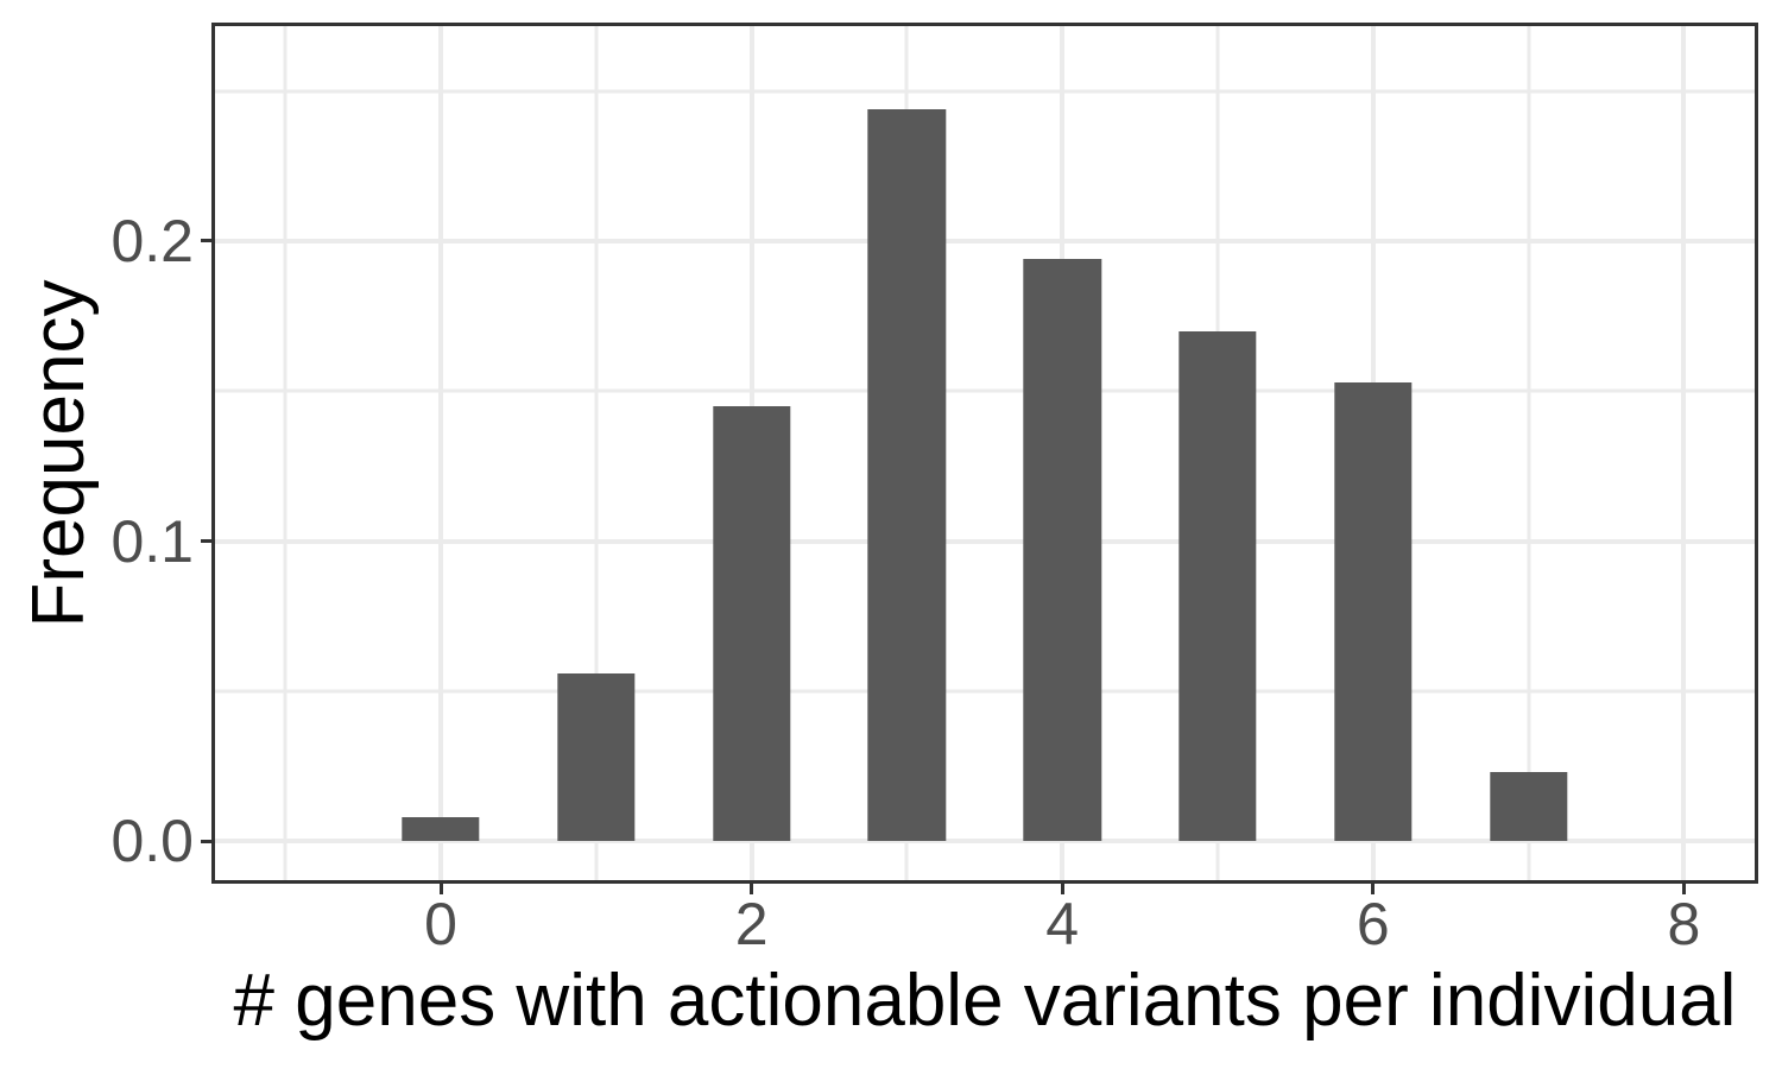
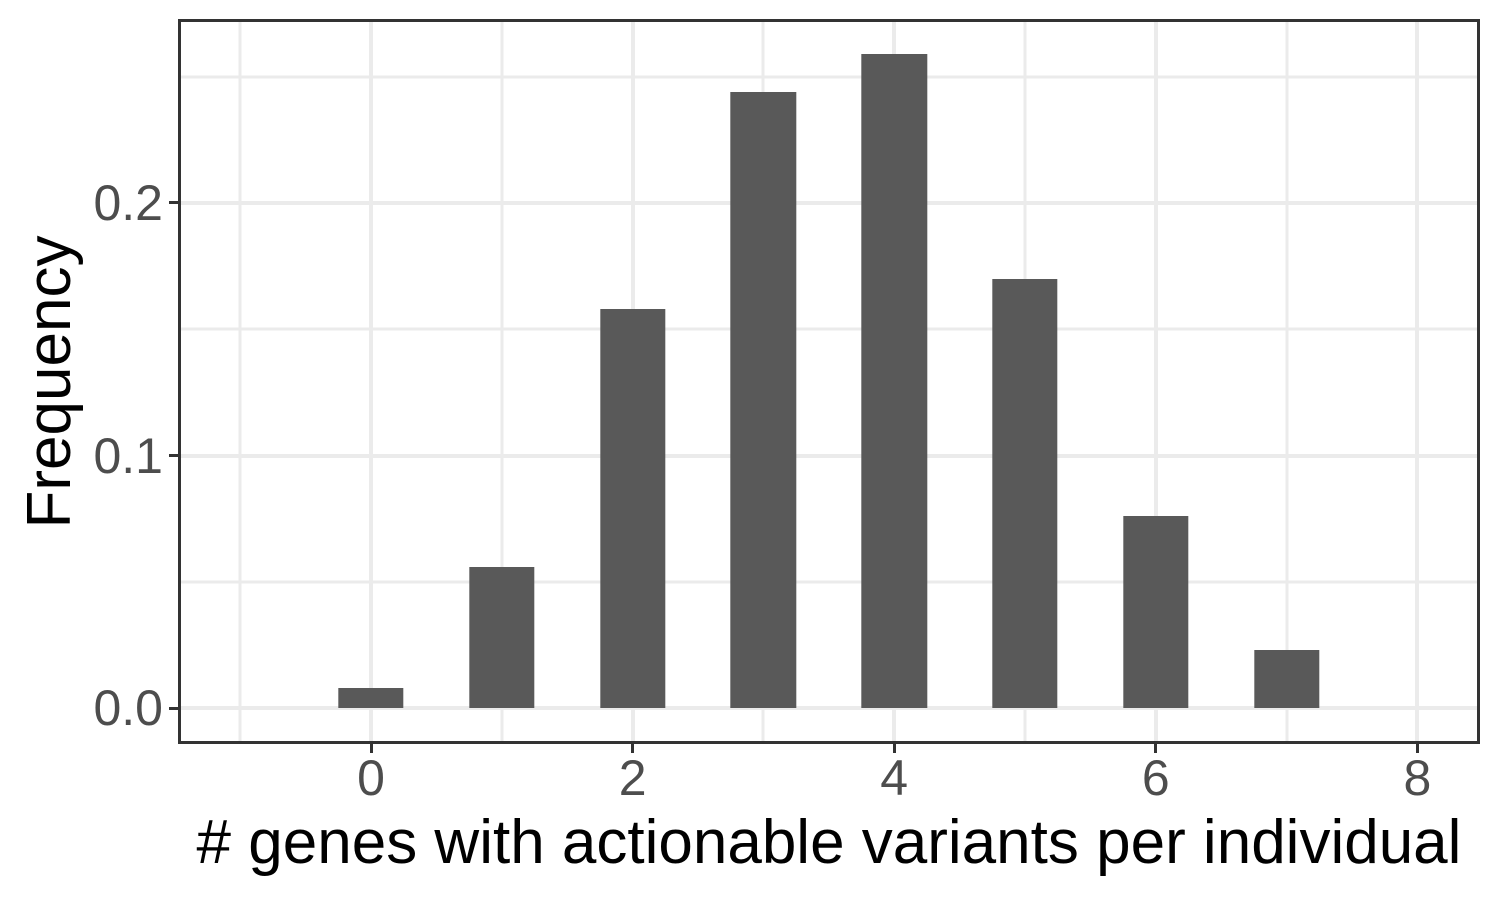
2: 0.145 -> 0.158
4: 0.194 -> 0.259
6: 0.153 -> 0.076
